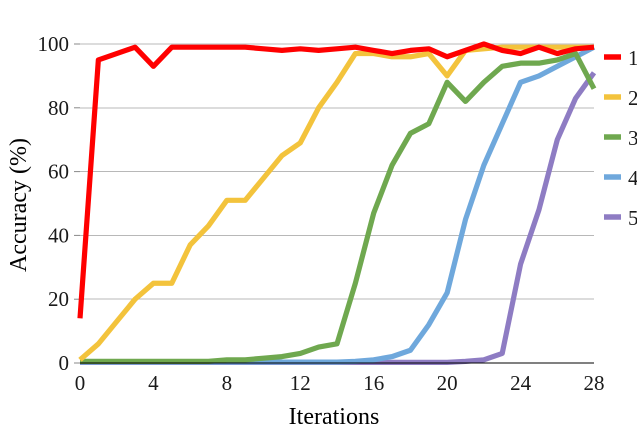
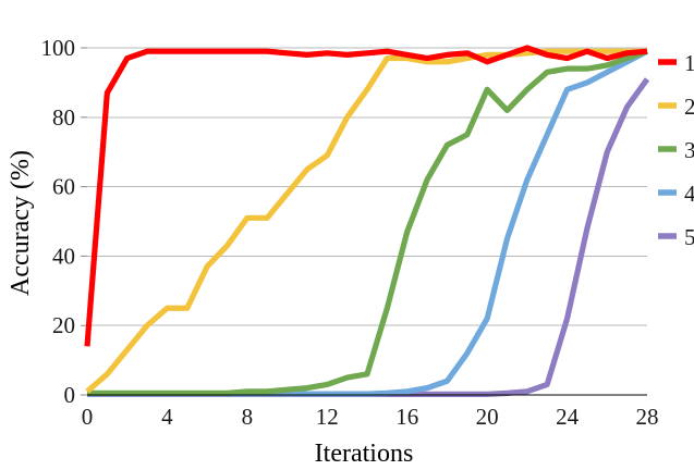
1/1: 95 -> 87
1/4: 93 -> 99
2/20: 90 -> 98
5/24: 31 -> 22
3/28: 86 -> 99
